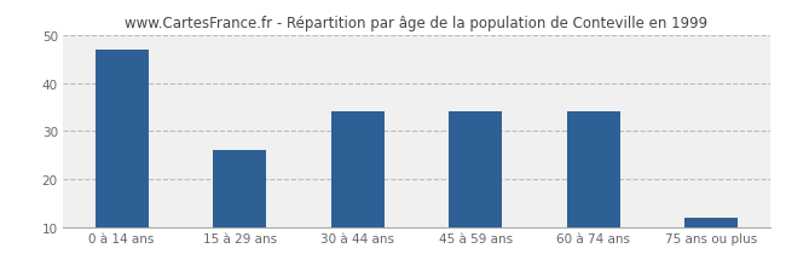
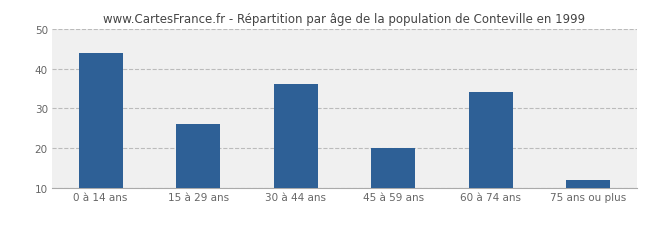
0 à 14 ans: 47 -> 44
30 à 44 ans: 34 -> 36
45 à 59 ans: 34 -> 20
